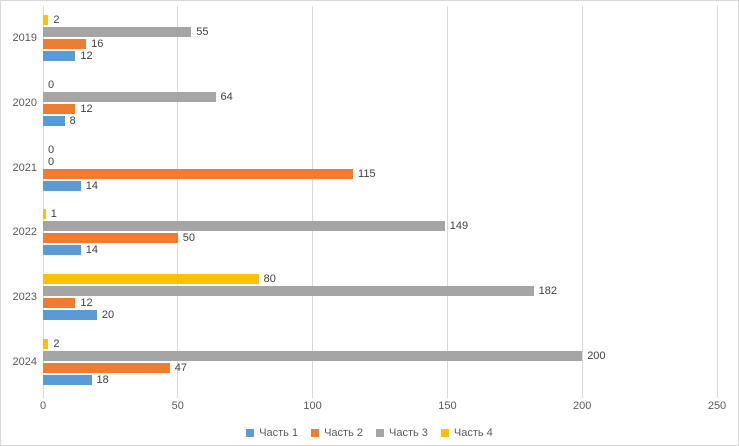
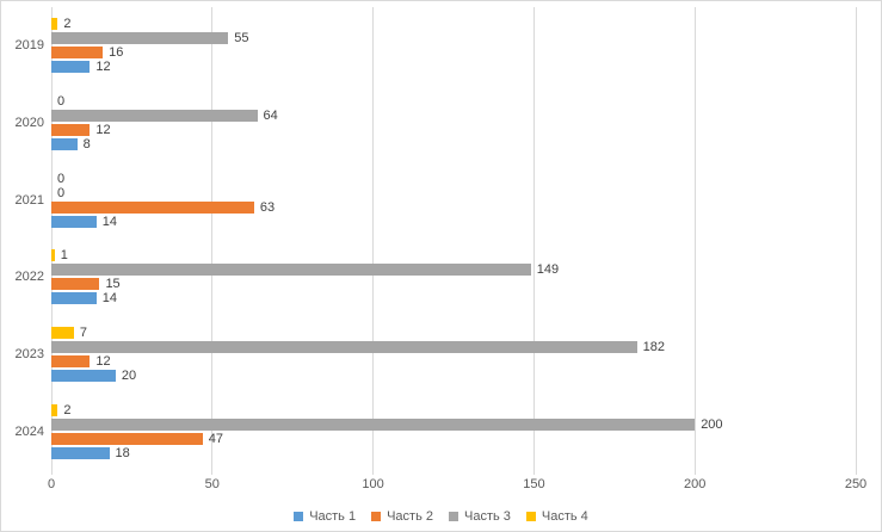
Часть 2/2021: 115 -> 63
Часть 2/2022: 50 -> 15
Часть 4/2023: 80 -> 7
